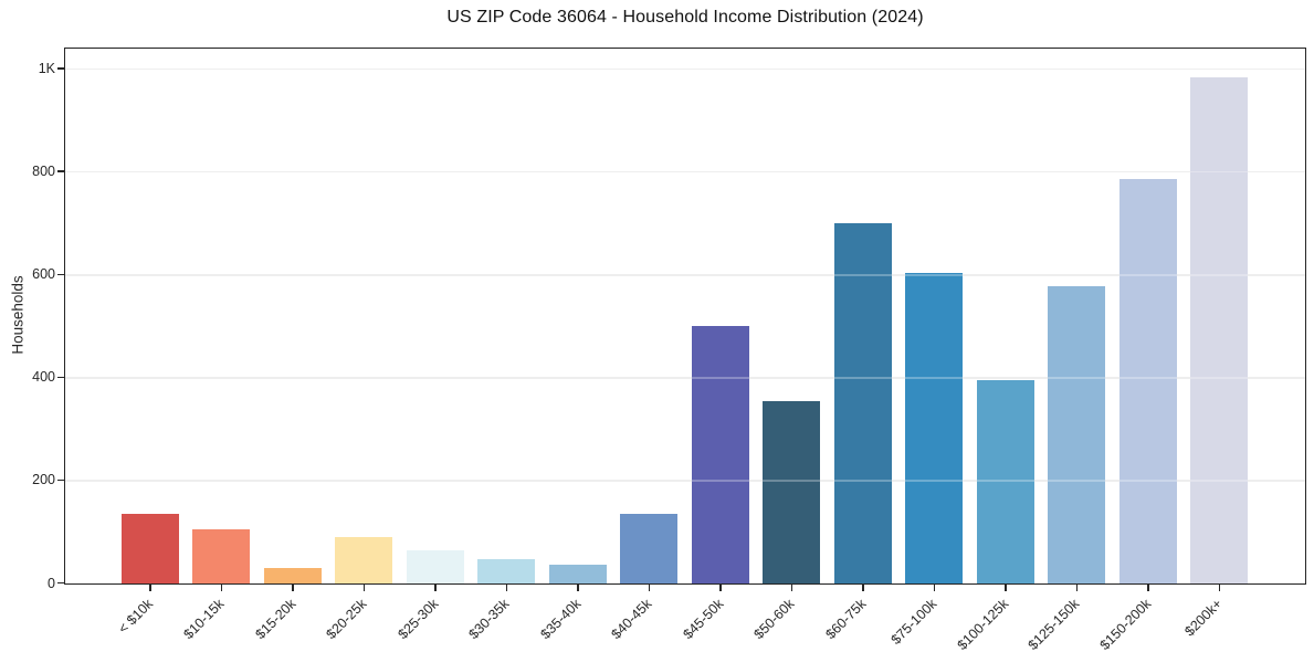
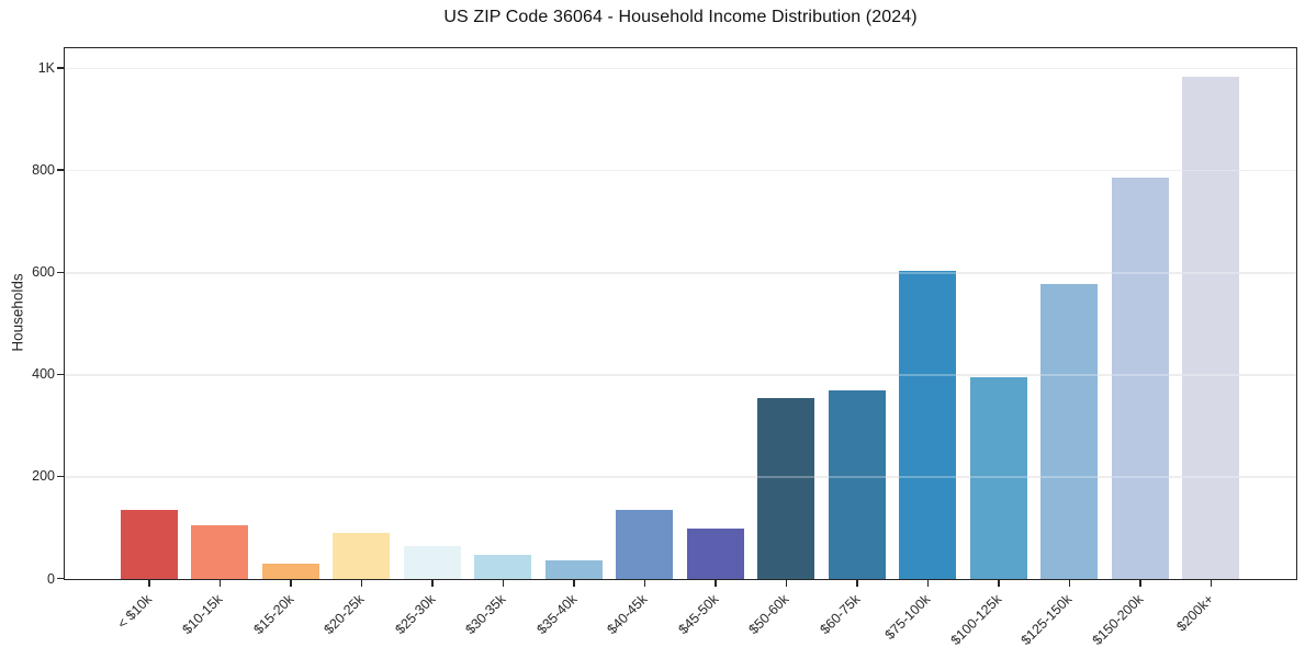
$45-50k: 500 -> 100
$60-75k: 700 -> 370
